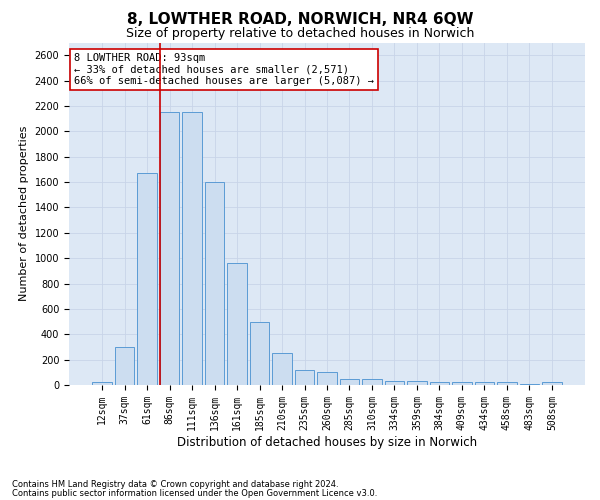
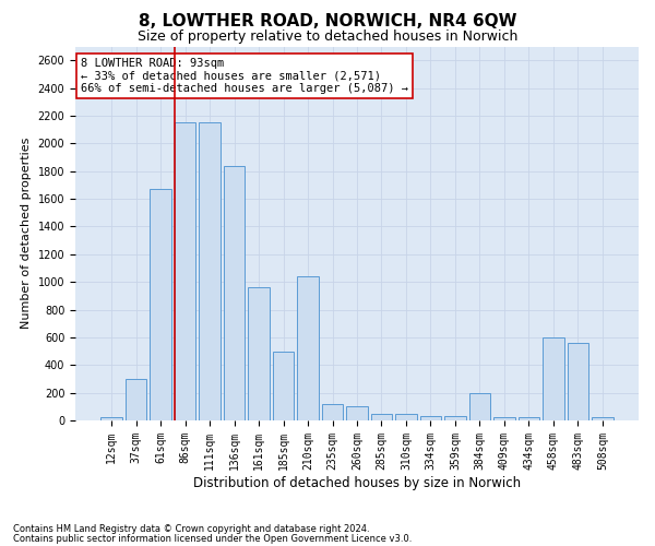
136sqm: 1600 -> 1840
210sqm: 250 -> 1040
384sqm: 20 -> 200
458sqm: 20 -> 600
483sqm: 10 -> 560
